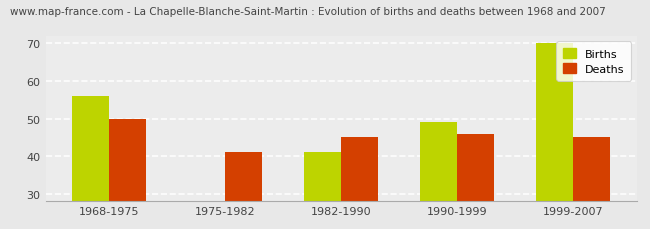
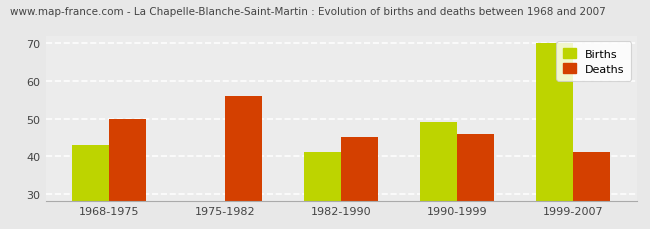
Births/1968-1975: 56 -> 43
Deaths/1975-1982: 41 -> 56
Deaths/1999-2007: 45 -> 41
